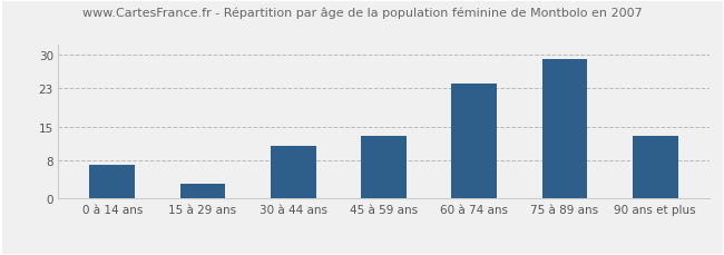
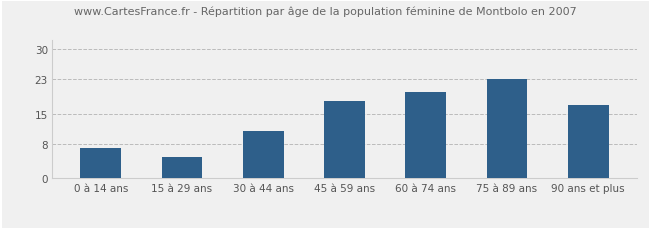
15 à 29 ans: 3 -> 5
45 à 59 ans: 13 -> 18
60 à 74 ans: 24 -> 20
75 à 89 ans: 29 -> 23
90 ans et plus: 13 -> 17
